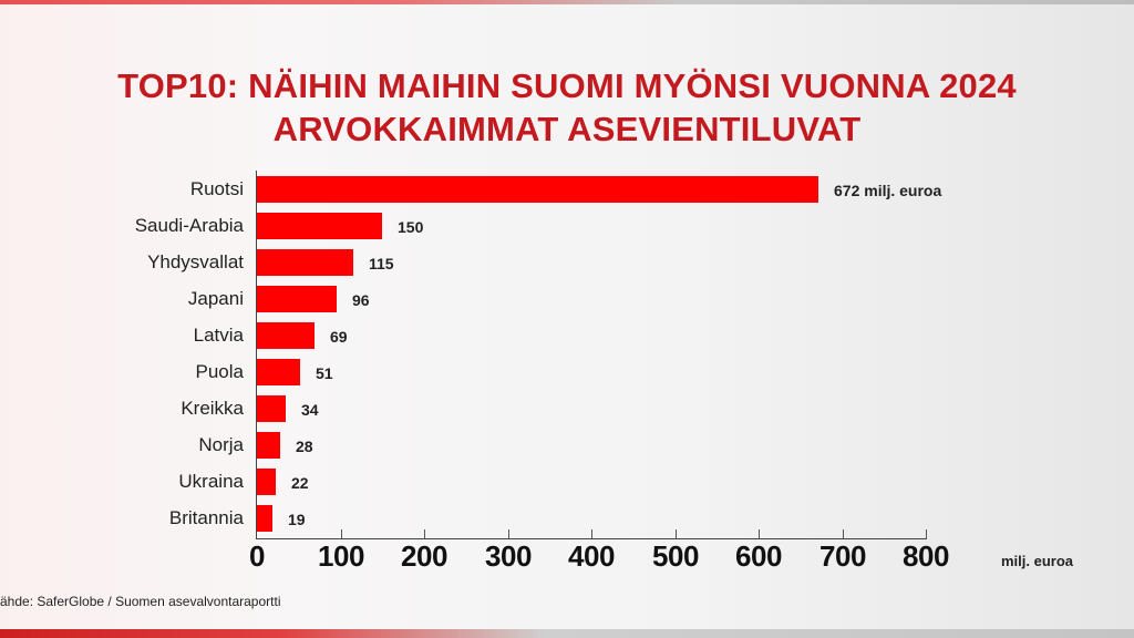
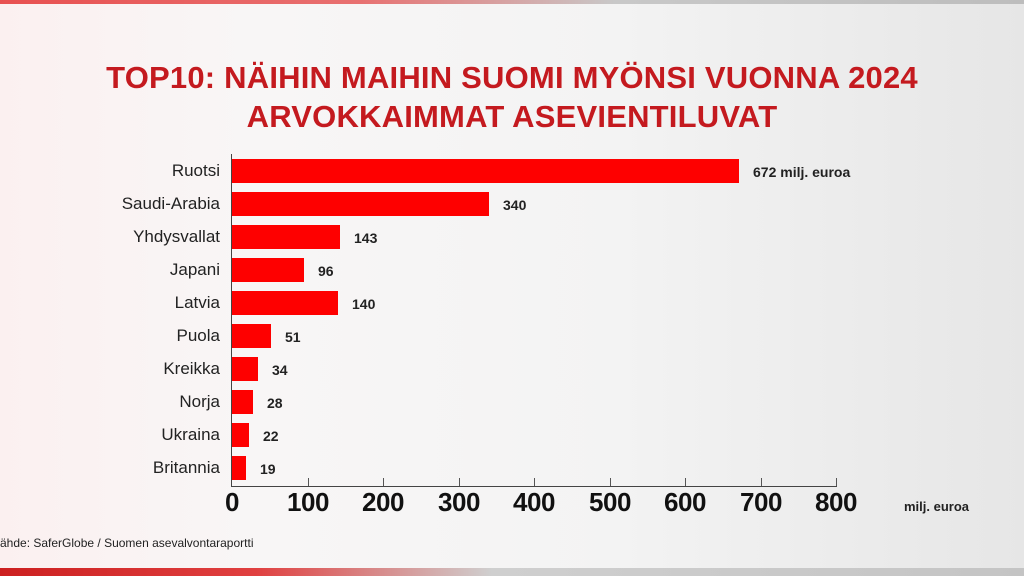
Saudi-Arabia: 150 -> 340
Yhdysvallat: 115 -> 143
Latvia: 69 -> 140
